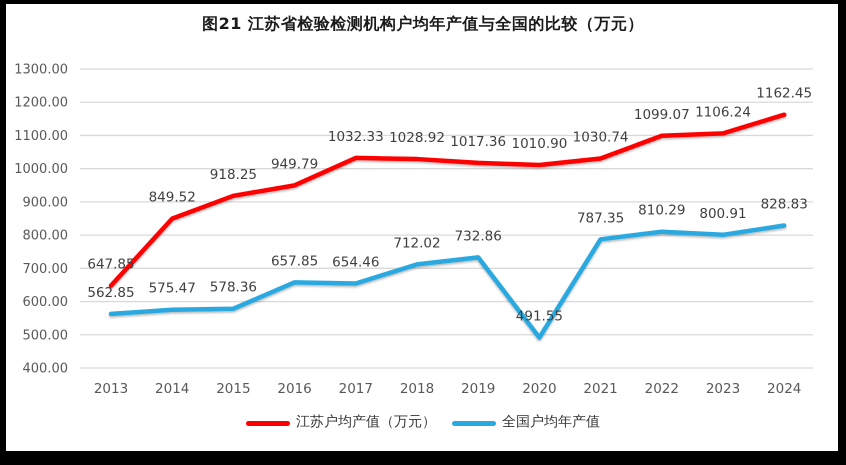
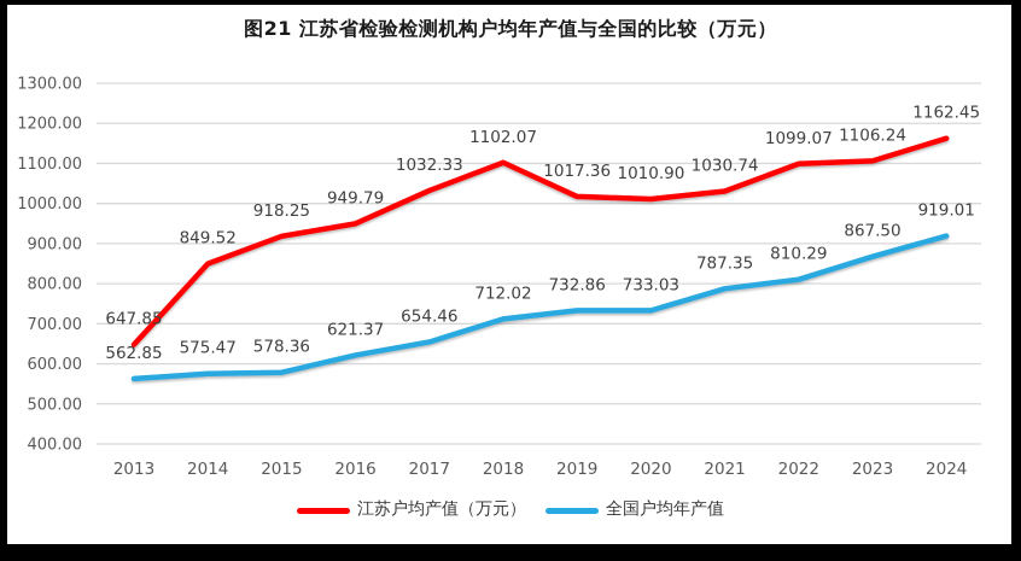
全国户均年产值/2016: 657.85 -> 621.37
江苏户均产值（万元）/2018: 1028.92 -> 1102.07
全国户均年产值/2020: 491.55 -> 733.03
全国户均年产值/2023: 800.91 -> 867.50
全国户均年产值/2024: 828.83 -> 919.01
